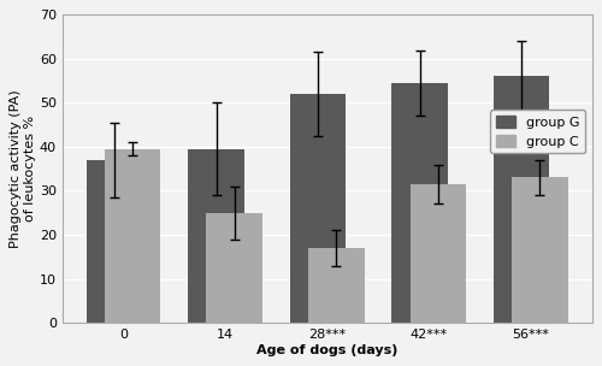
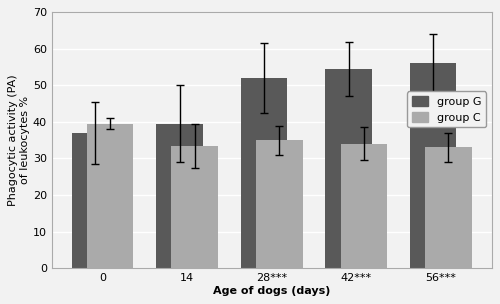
group C/14: 25.0 -> 33.5
group C/28***: 17.0 -> 35.0
group C/42***: 31.5 -> 34.0
